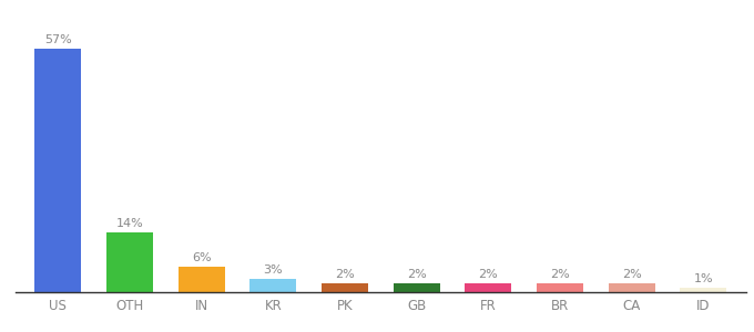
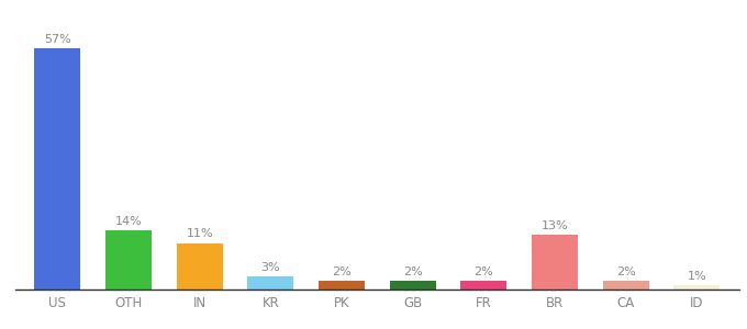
IN: 6% -> 11%
BR: 2% -> 13%
